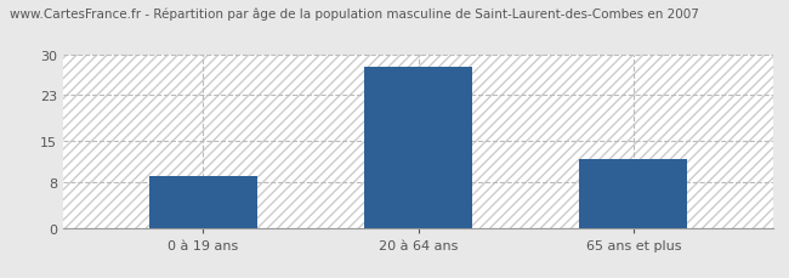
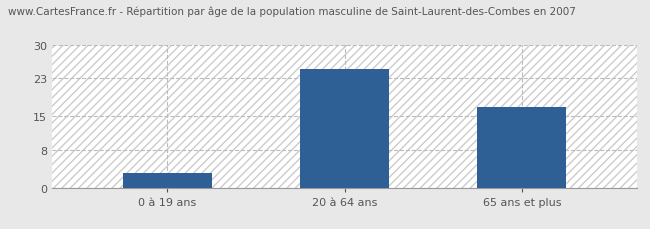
0 à 19 ans: 9 -> 3
20 à 64 ans: 28 -> 25
65 ans et plus: 12 -> 17
